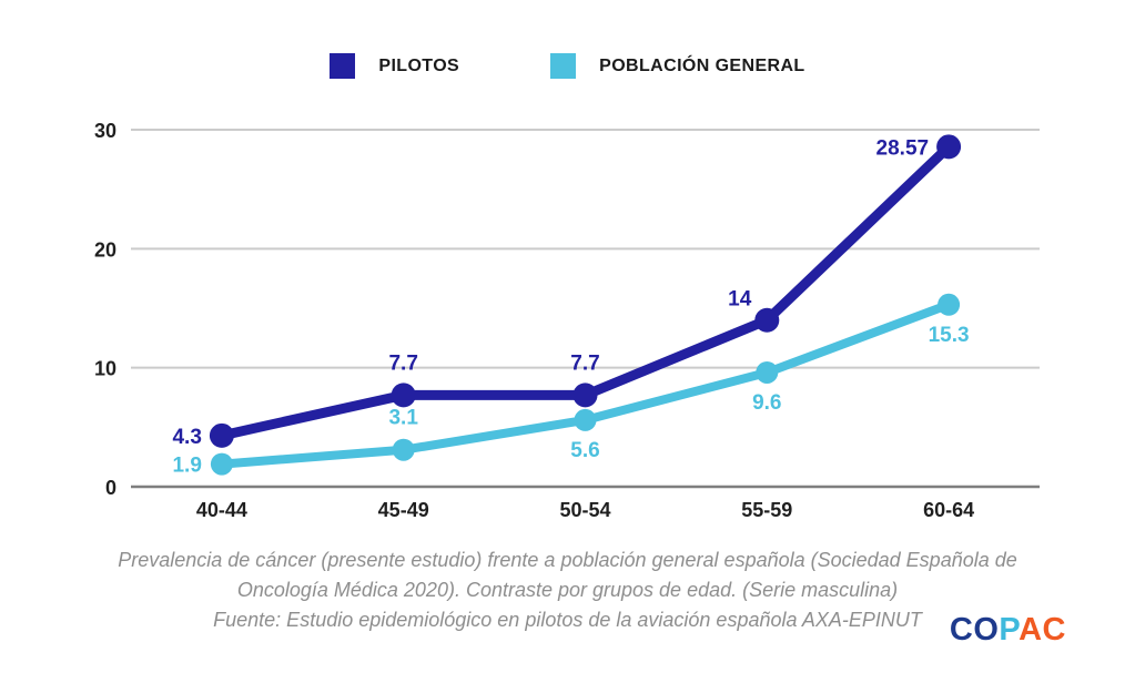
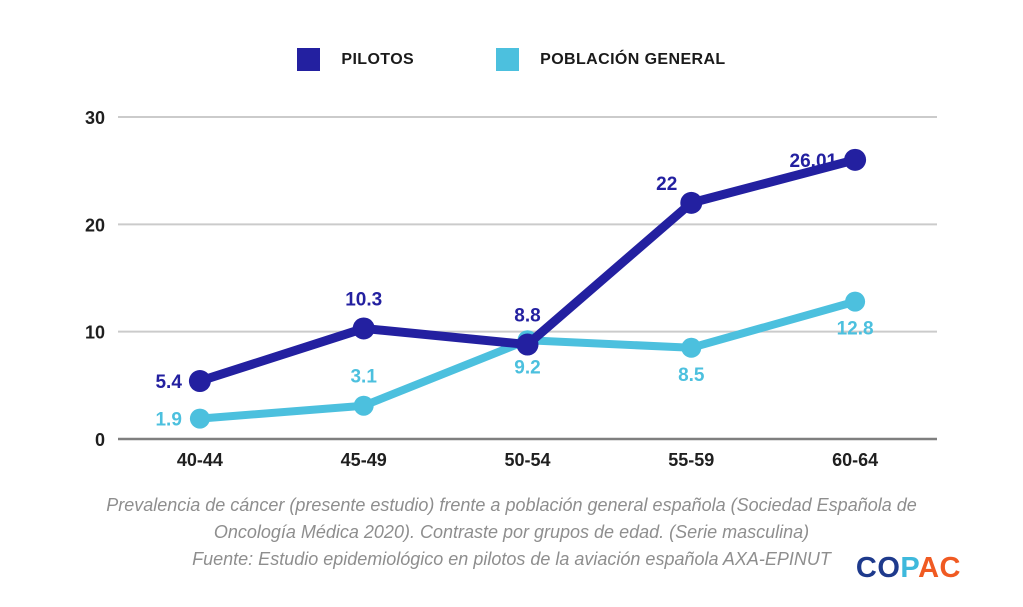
PILOTOS/40-44: 4.3 -> 5.4
PILOTOS/45-49: 7.7 -> 10.3
PILOTOS/50-54: 7.7 -> 8.8
POBLACIÓN GENERAL/50-54: 5.6 -> 9.2
PILOTOS/55-59: 14 -> 22
POBLACIÓN GENERAL/55-59: 9.6 -> 8.5
PILOTOS/60-64: 28.57 -> 26.01
POBLACIÓN GENERAL/60-64: 15.3 -> 12.8
